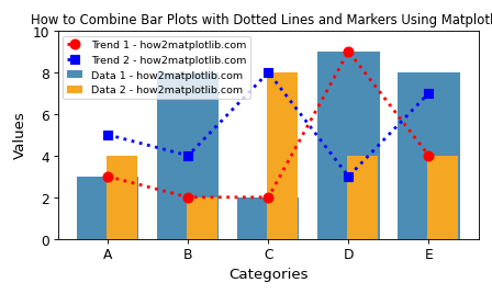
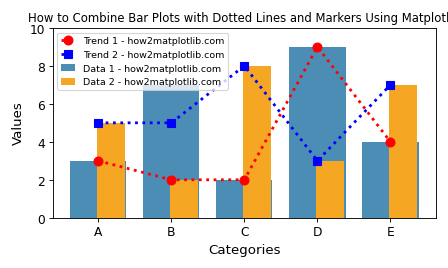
Data 2 - how2matplotlib.com/A: 4 -> 5
Data 1 - how2matplotlib.com/B: 8 -> 7
Trend 2 - how2matplotlib.com/B: 4 -> 5
Data 2 - how2matplotlib.com/D: 4 -> 3
Data 1 - how2matplotlib.com/E: 8 -> 4
Data 2 - how2matplotlib.com/E: 4 -> 7
